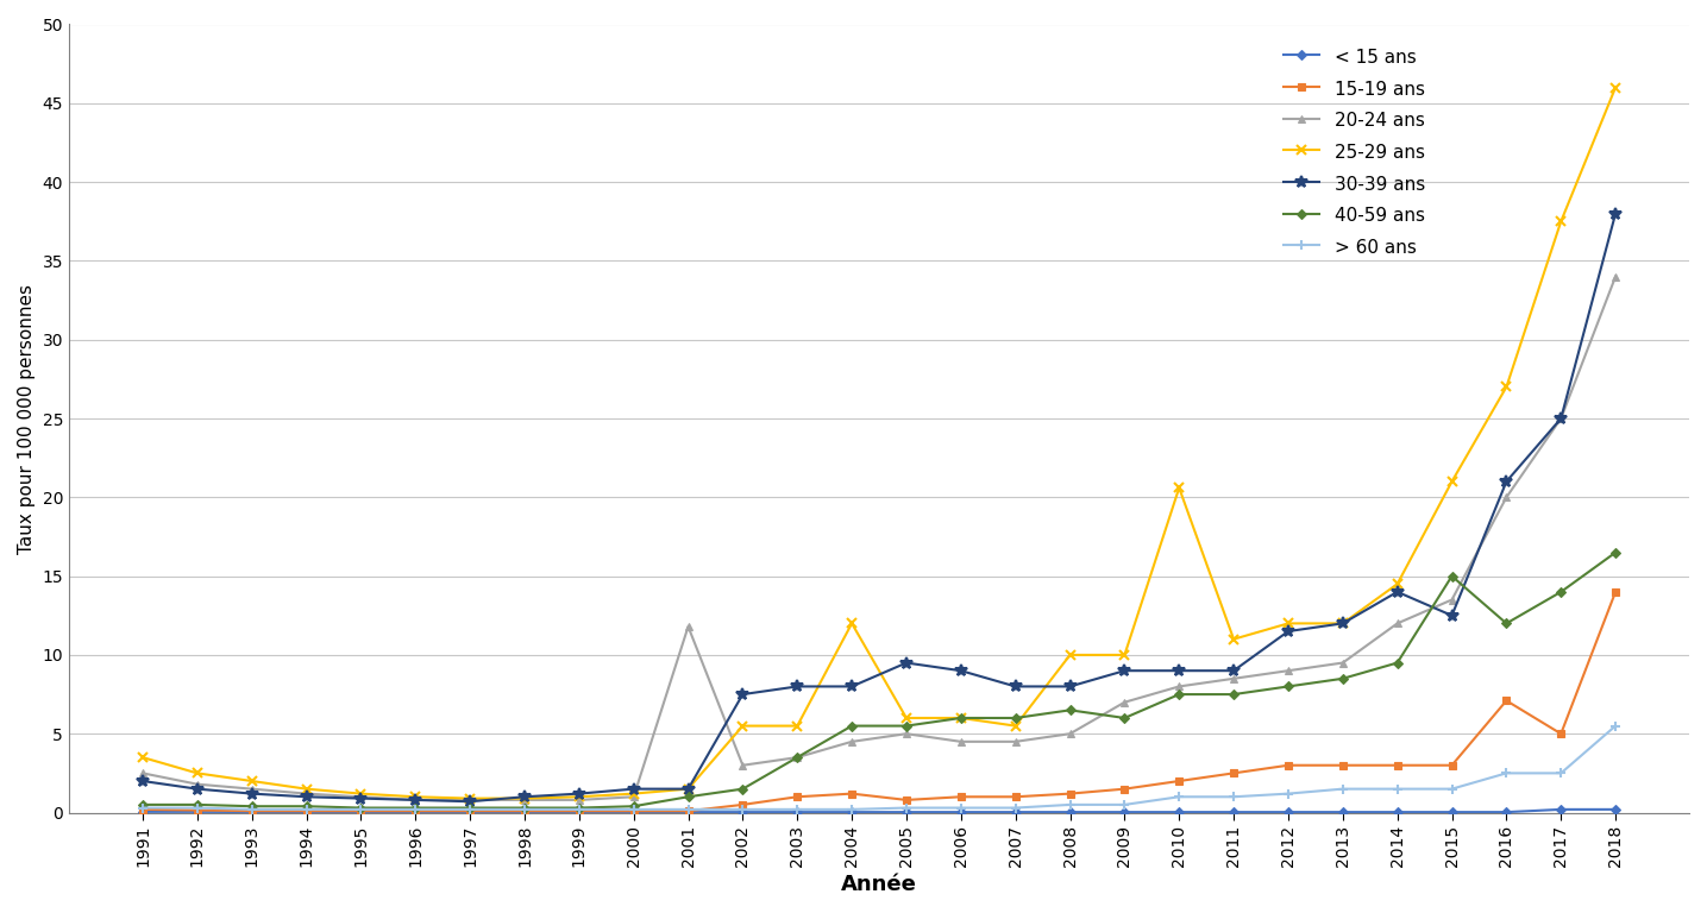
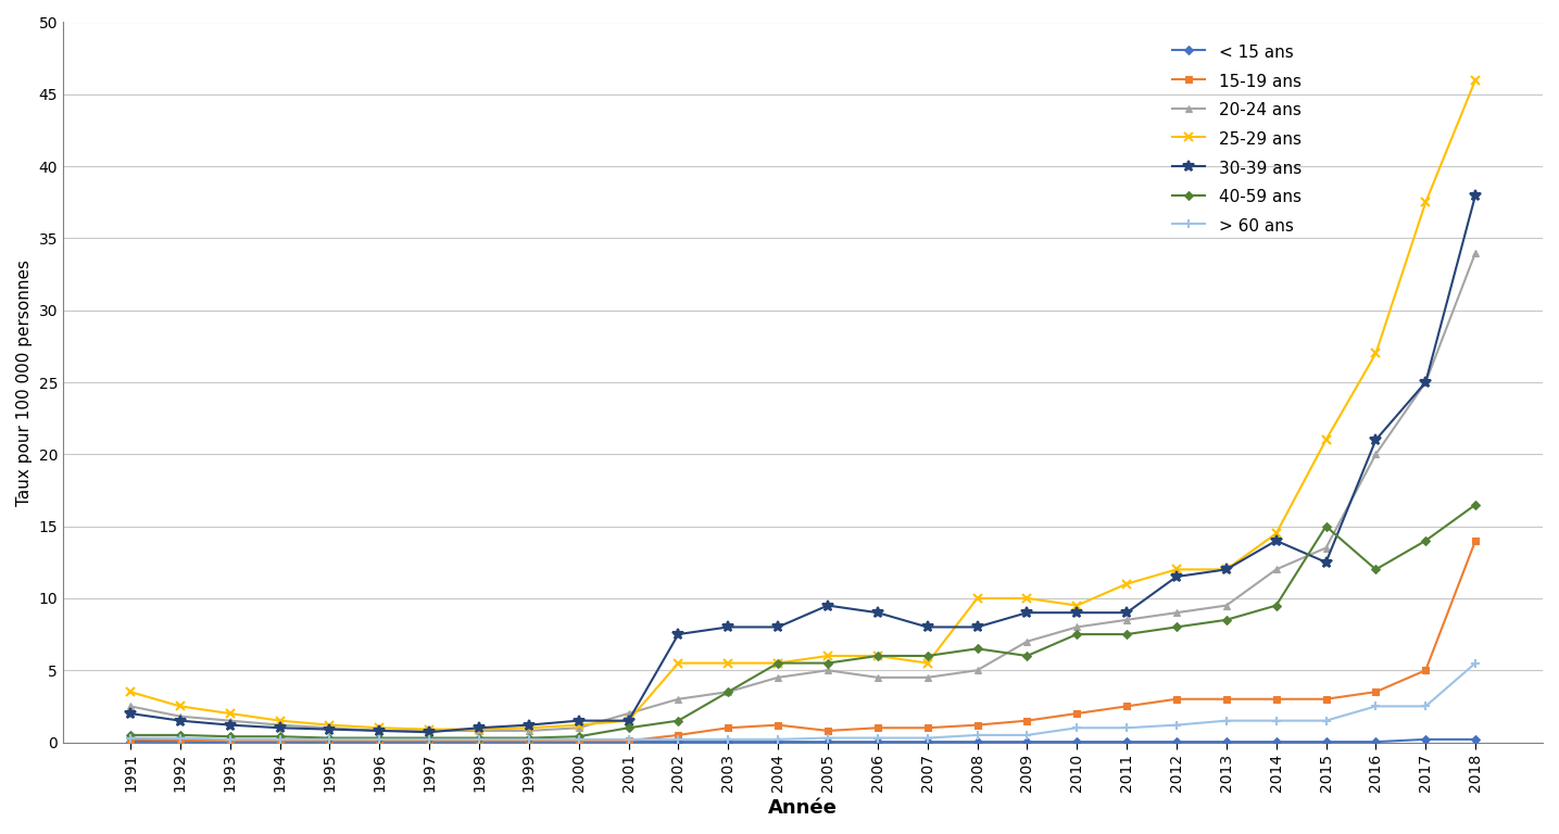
20-24 ans/2001: 11.8 -> 2.0
25-29 ans/2004: 12.0 -> 5.5
25-29 ans/2010: 20.6 -> 9.5
15-19 ans/2016: 7.1 -> 3.5
